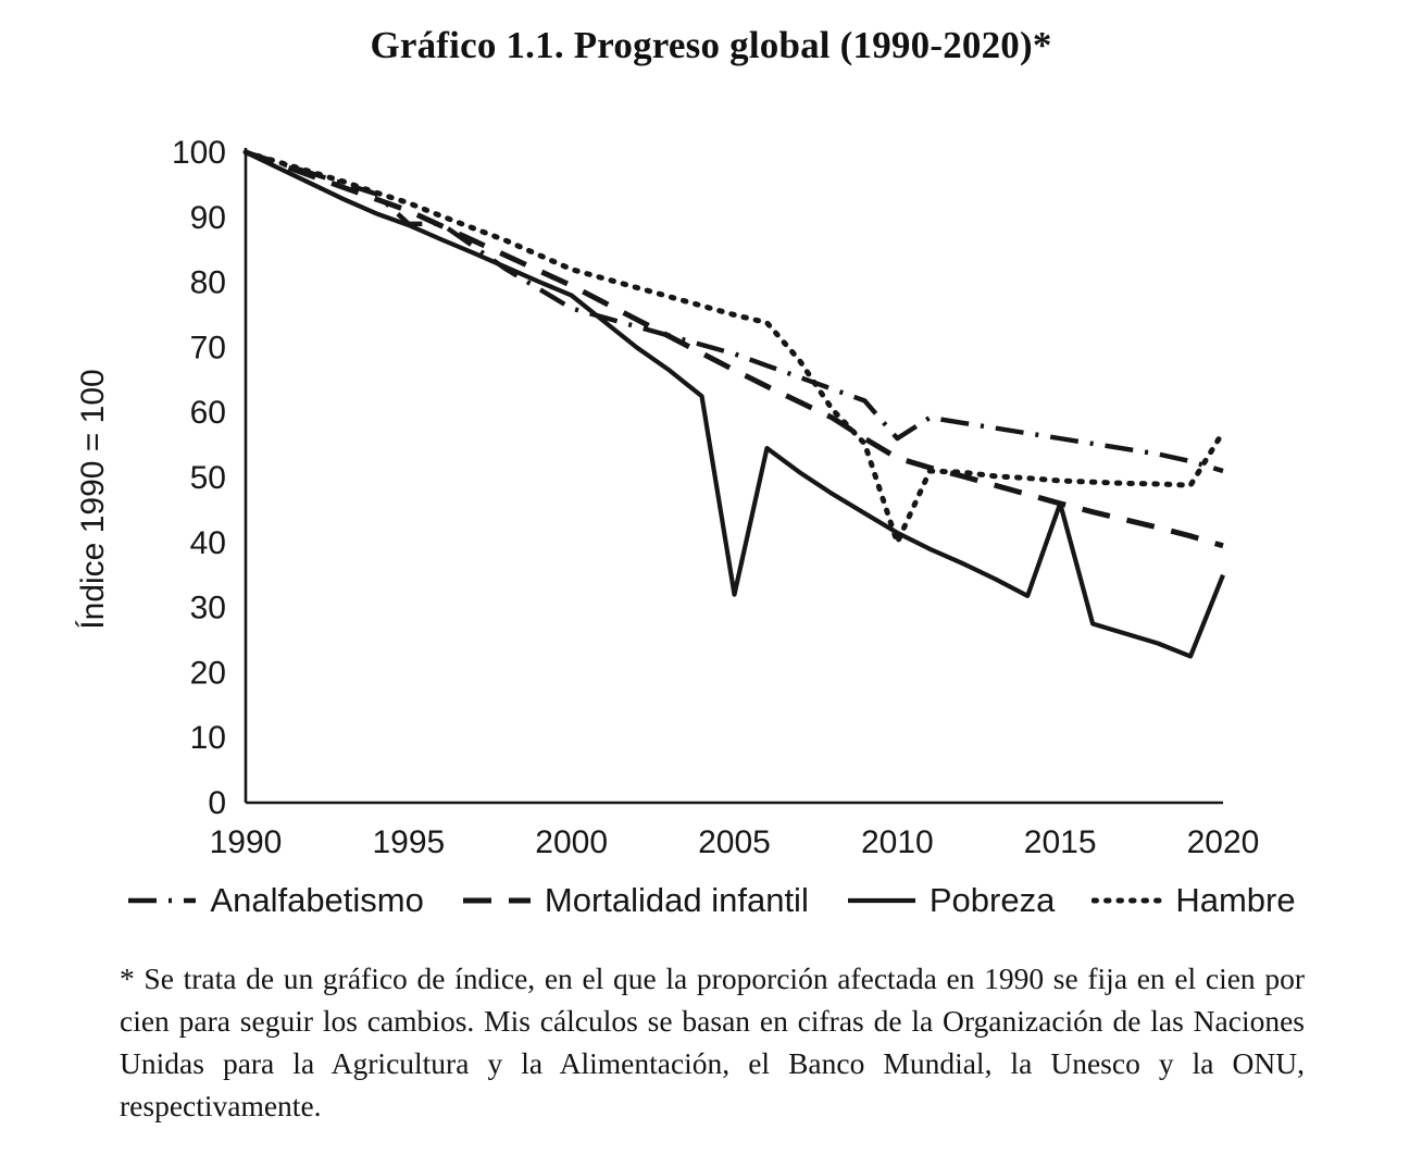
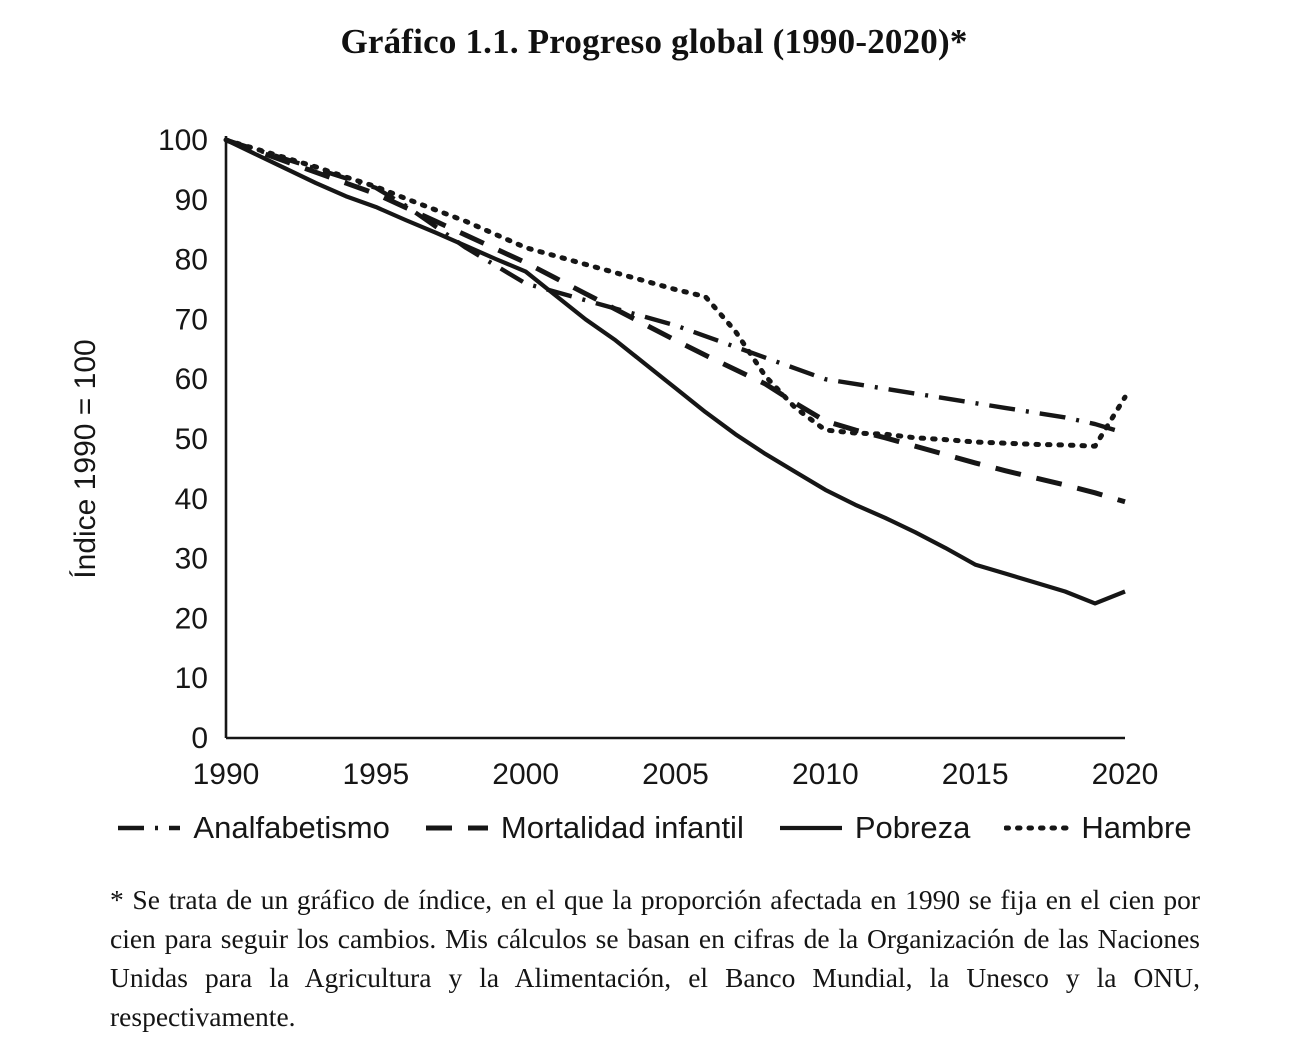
Analfabetismo/1995: 89 -> 92
Pobreza/2005: 32 -> 58
Analfabetismo/2010: 56 -> 60
Hambre/2010: 40 -> 52
Pobreza/2015: 46 -> 29
Pobreza/2020: 35 -> 24
